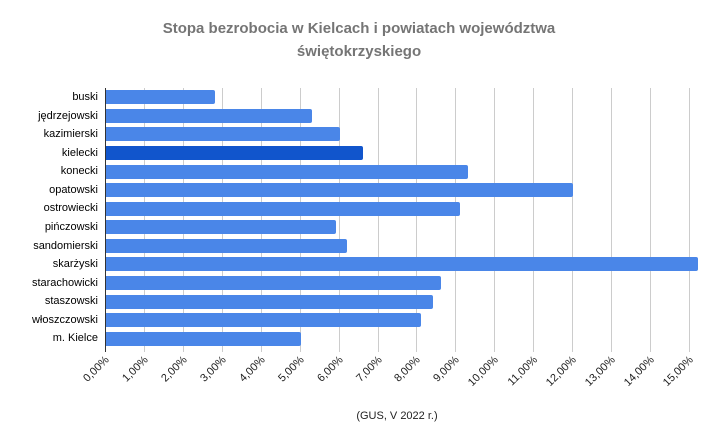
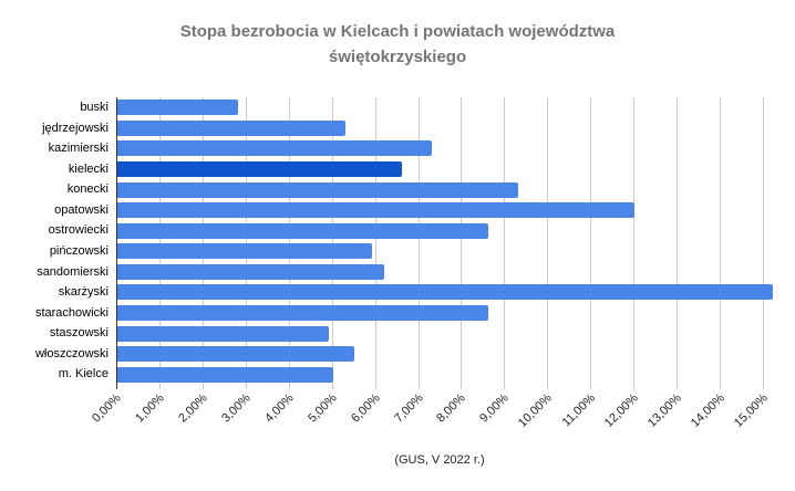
kazimierski: 6,0% -> 7,3%
ostrowiecki: 9,1% -> 8,6%
staszowski: 8,4% -> 4,9%
włoszczowski: 8,1% -> 5,5%
